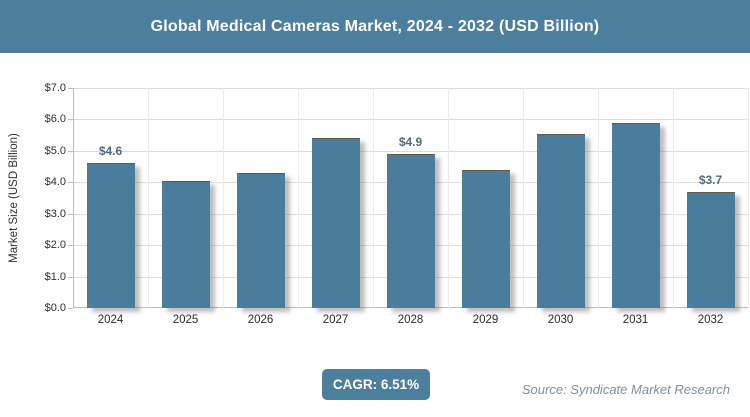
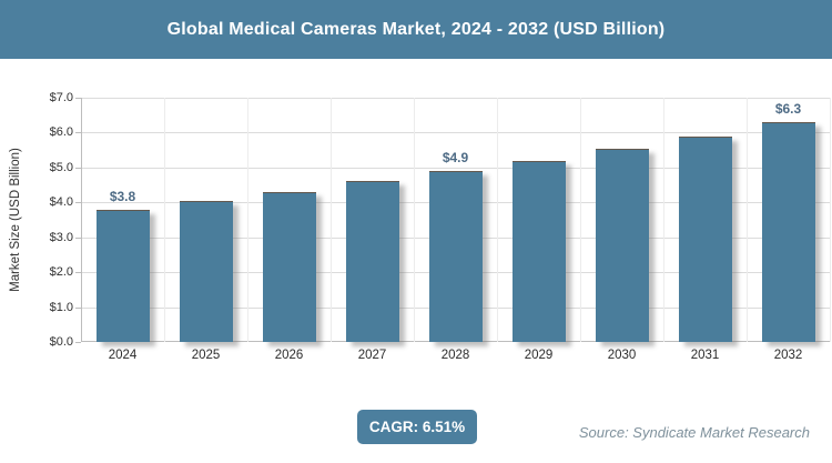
2024: $4.6 -> $3.8
2027: $5.4 -> $4.6
2029: $4.4 -> $5.2
2032: $3.7 -> $6.3
